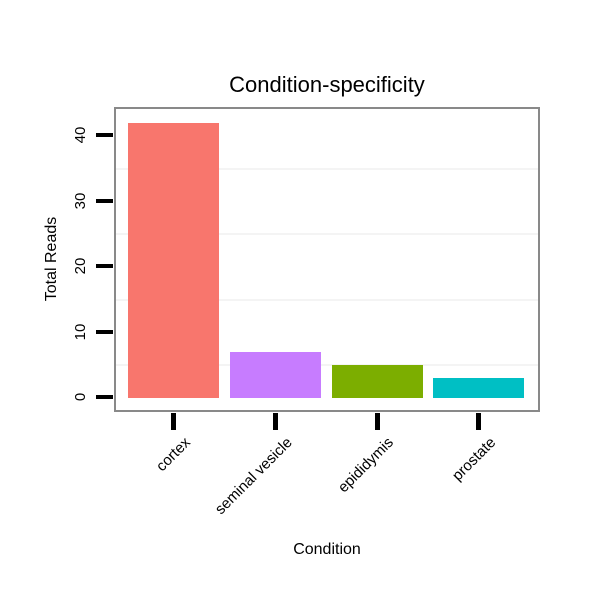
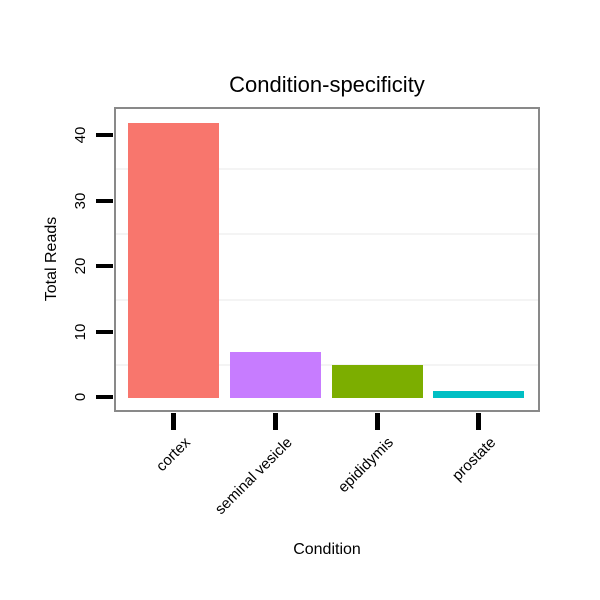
prostate: 3 -> 1
